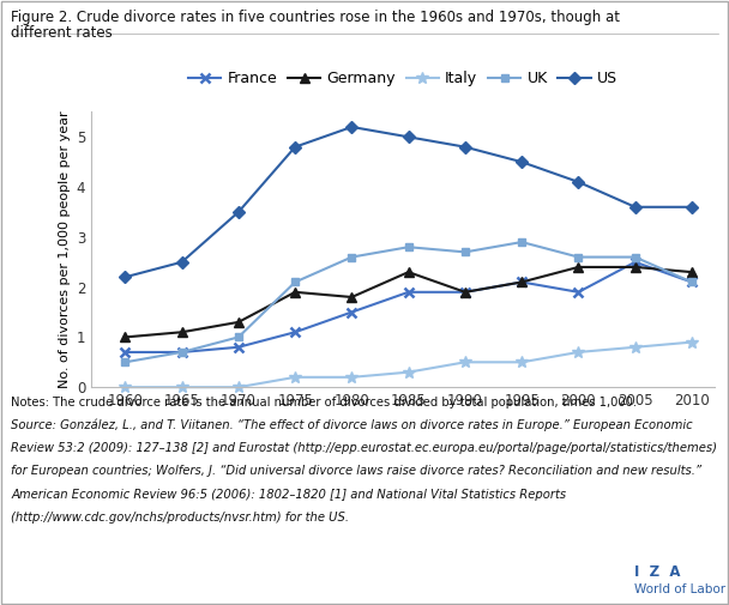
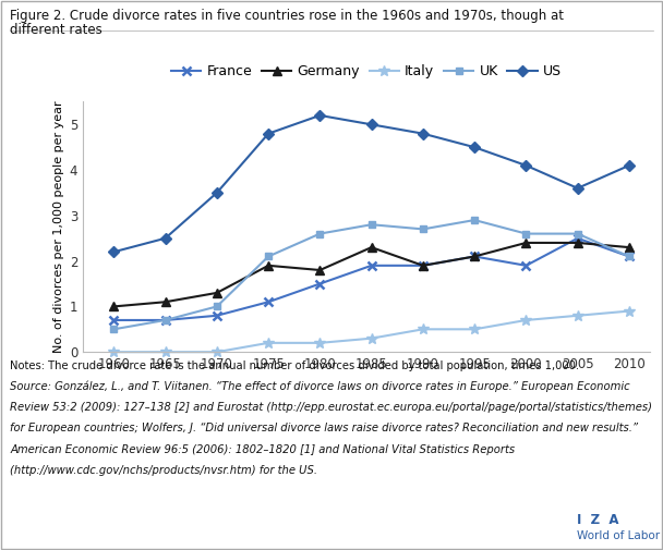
US/2010: 3.6 -> 4.1
